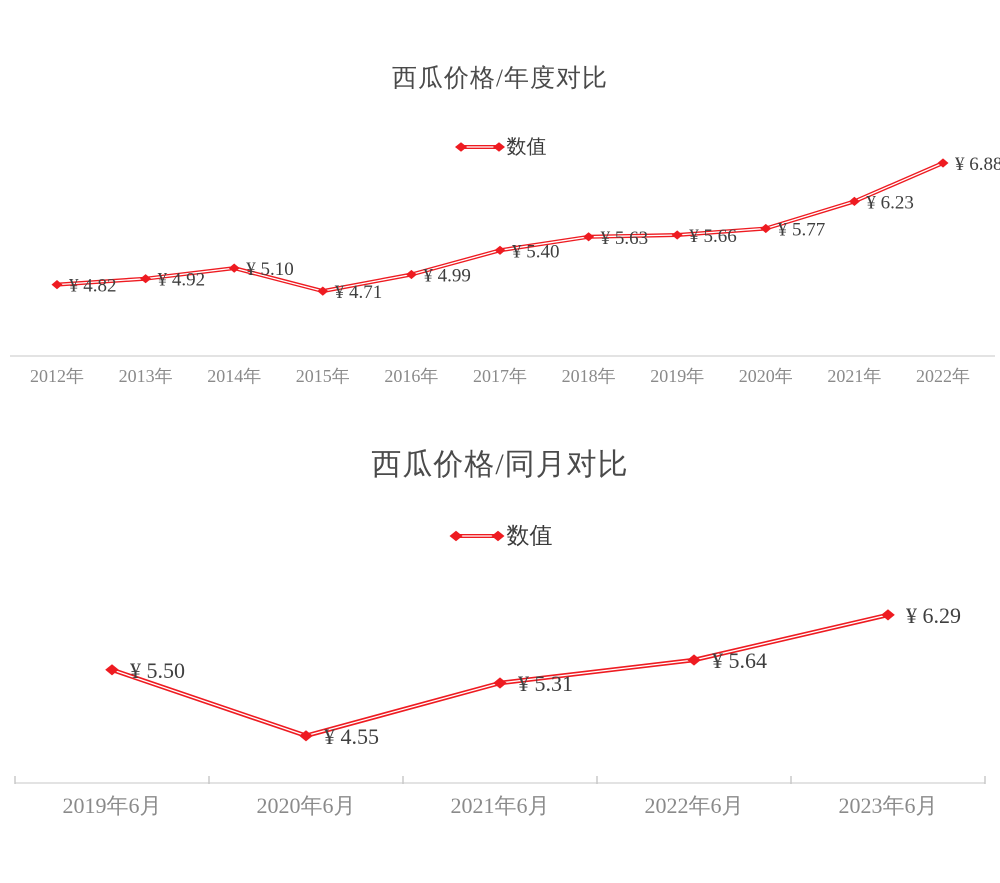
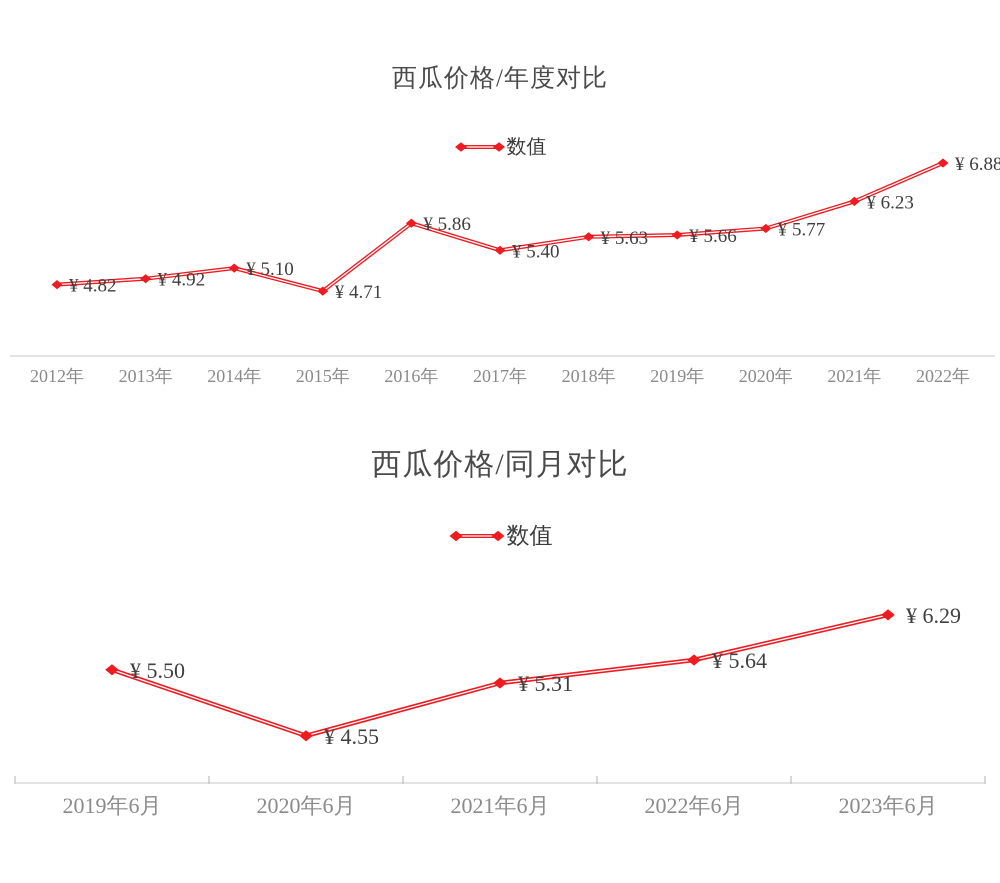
西瓜价格/年度对比/2016年: 4.99 -> 5.86
